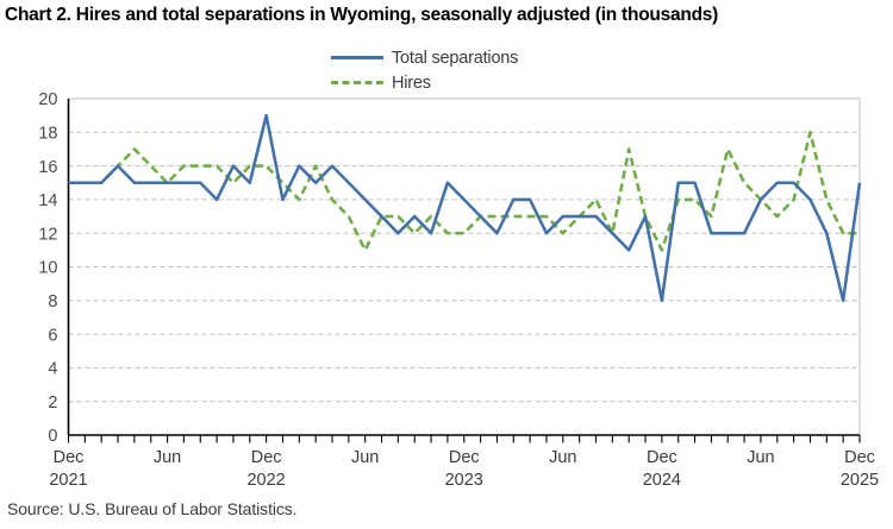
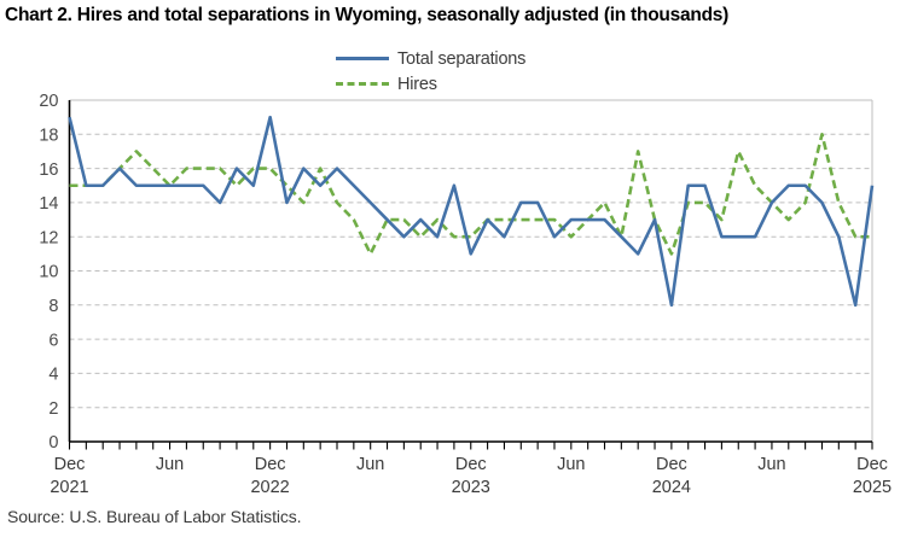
Total separations/Dec 2021: 15 -> 19
Total separations/Dec 2023: 14 -> 11
